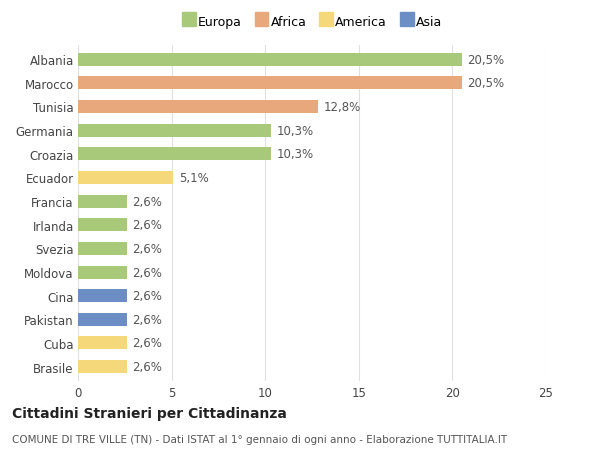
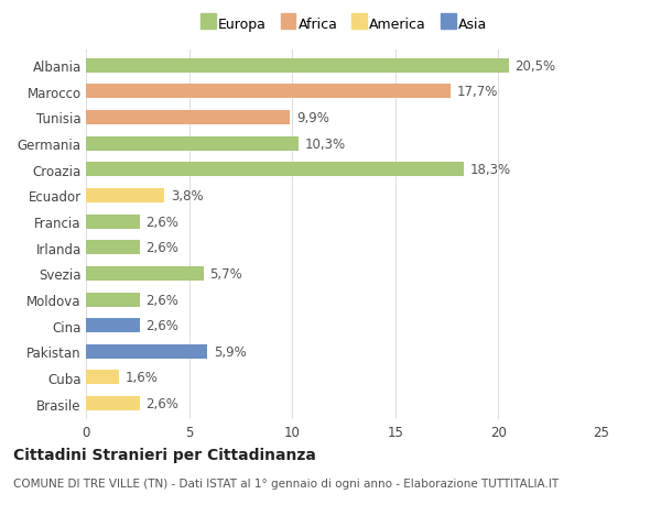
Marocco: 20,5% -> 17,7%
Tunisia: 12,8% -> 9,9%
Croazia: 10,3% -> 18,3%
Ecuador: 5,1% -> 3,8%
Svezia: 2,6% -> 5,7%
Pakistan: 2,6% -> 5,9%
Cuba: 2,6% -> 1,6%
